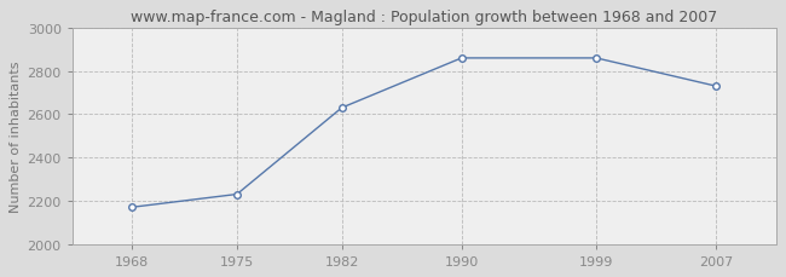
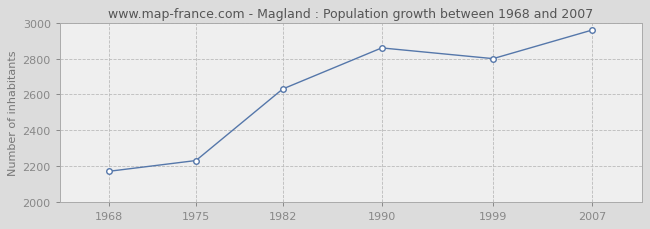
1999: 2860 -> 2800
2007: 2730 -> 2960
